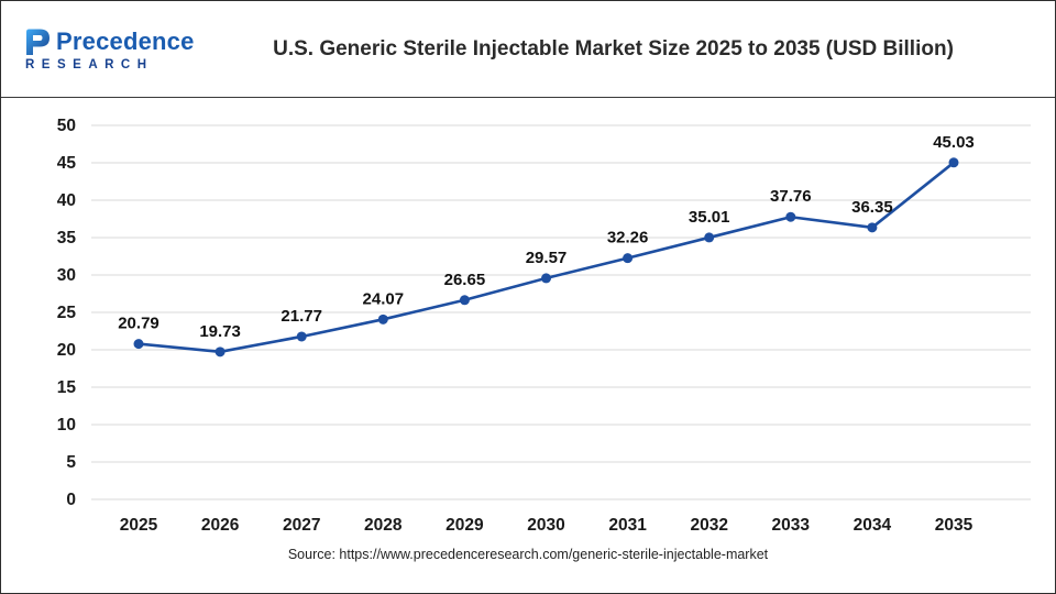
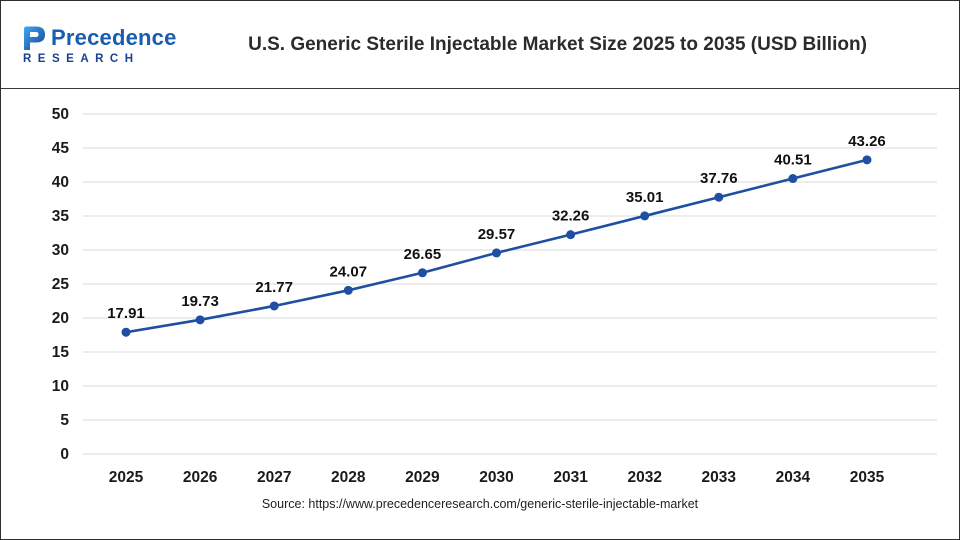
2025: 20.79 -> 17.91
2034: 36.35 -> 40.51
2035: 45.03 -> 43.26
